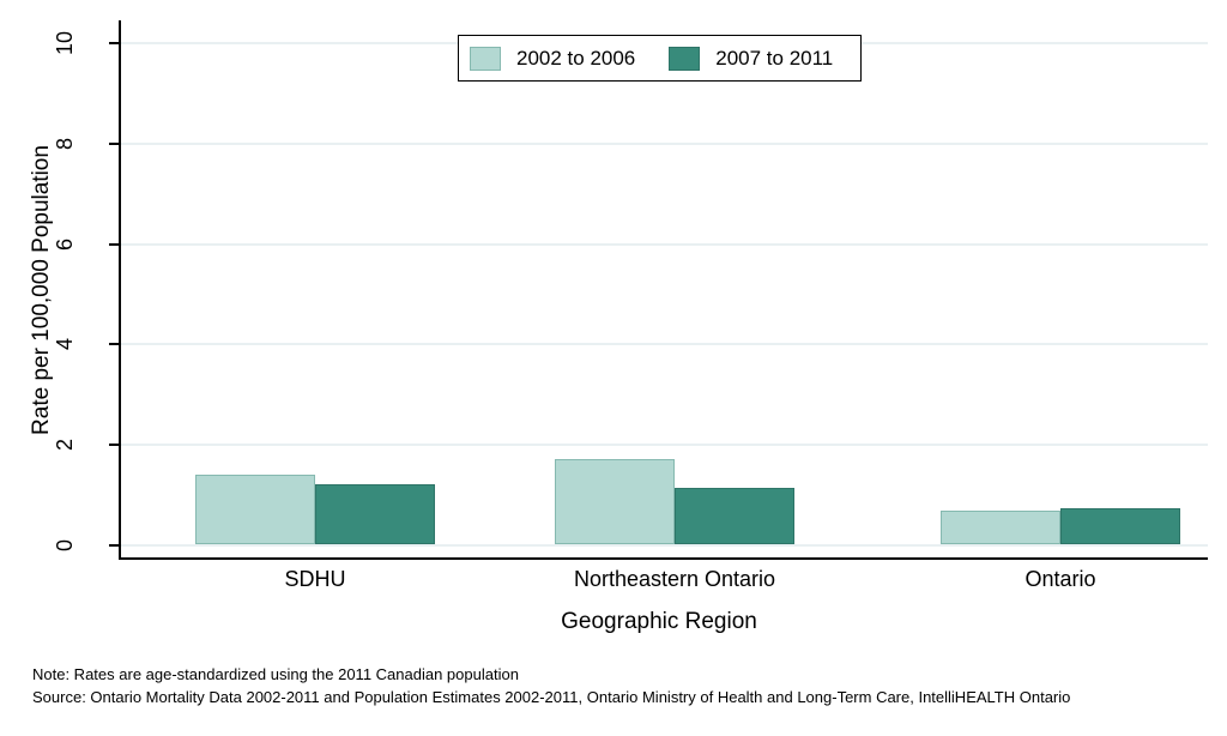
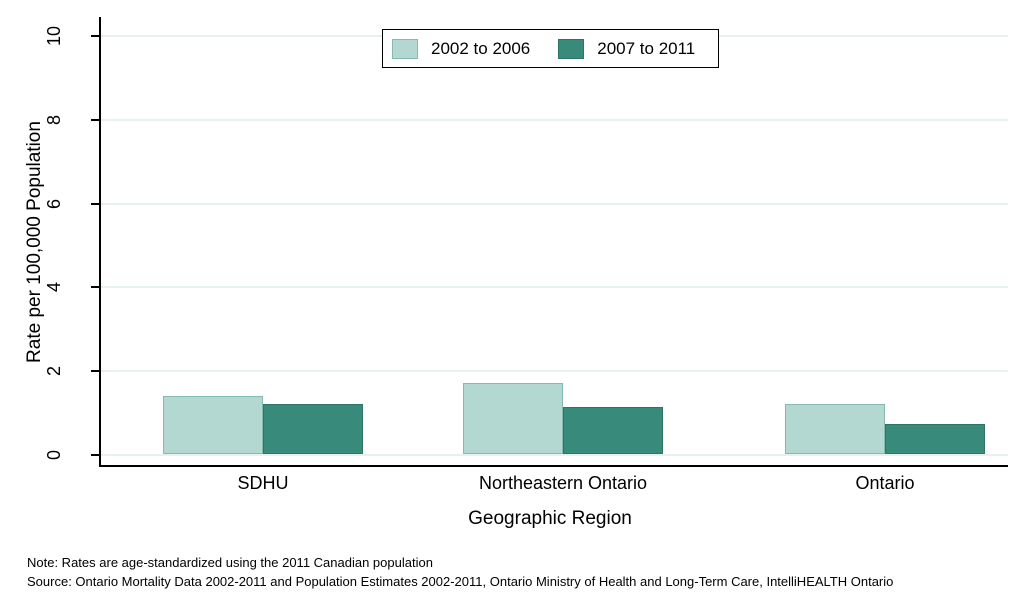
2002 to 2006/Ontario: 0.7 -> 1.2
